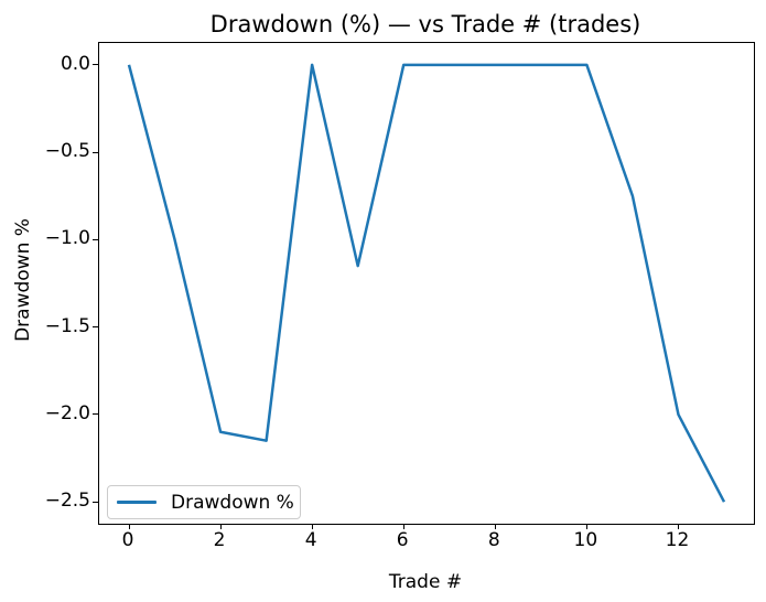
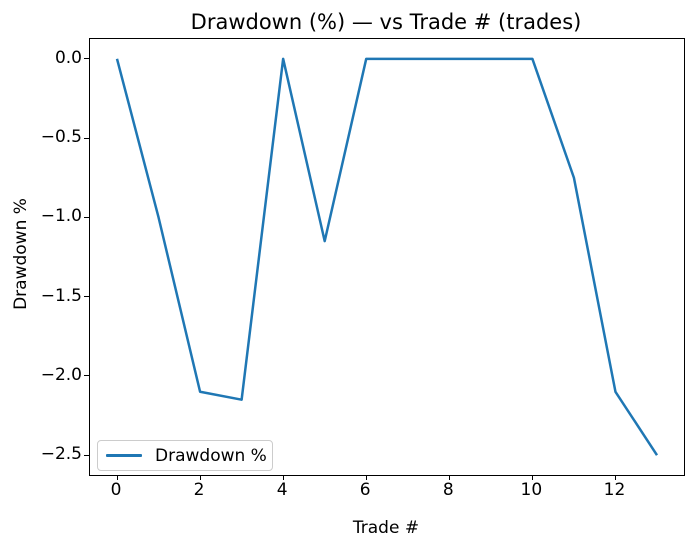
12: -2.00 -> -2.10
